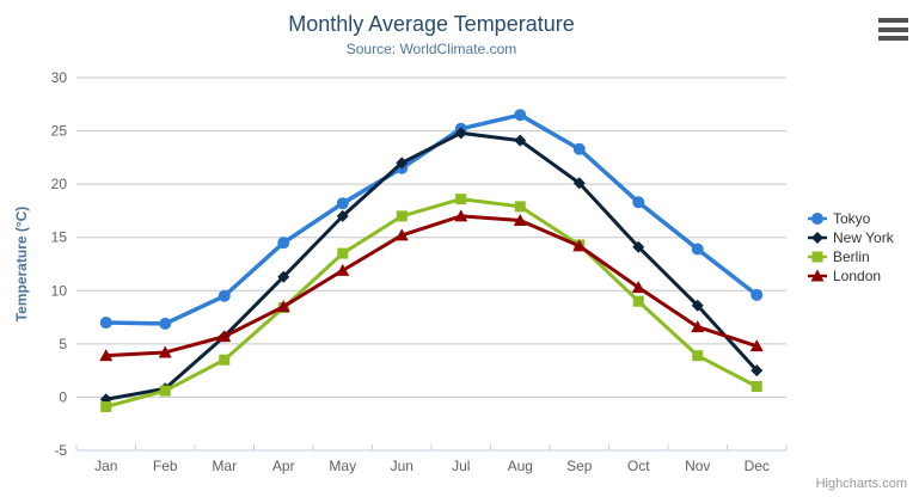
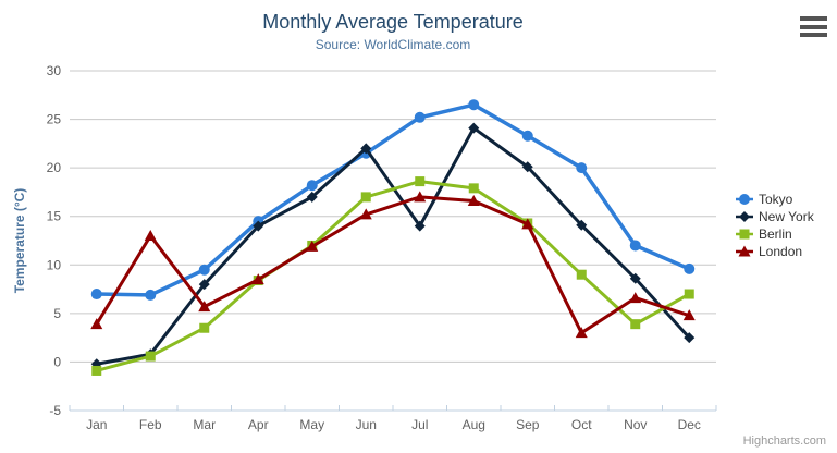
London/Feb: 4 -> 13
New York/Mar: 6 -> 8
New York/Apr: 11 -> 14
Berlin/May: 14 -> 12
New York/Jul: 25 -> 14
Tokyo/Oct: 18 -> 20
London/Oct: 10 -> 3
Tokyo/Nov: 14 -> 12
Berlin/Dec: 1 -> 7
